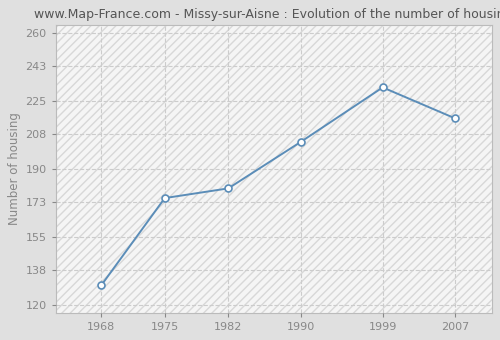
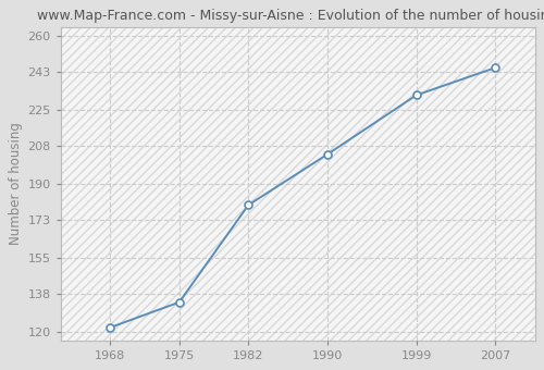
1968: 130 -> 122
1975: 175 -> 134
2007: 216 -> 245
